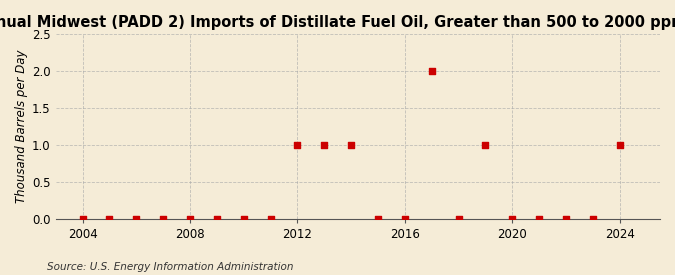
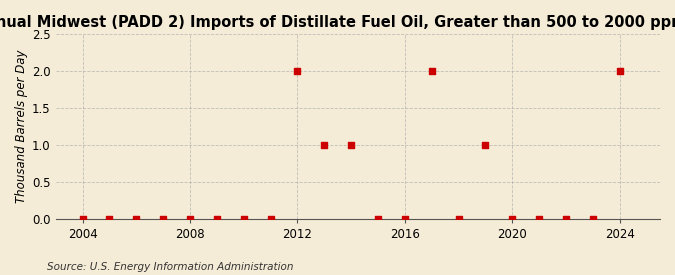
2012: 1 -> 2
2024: 1 -> 2
